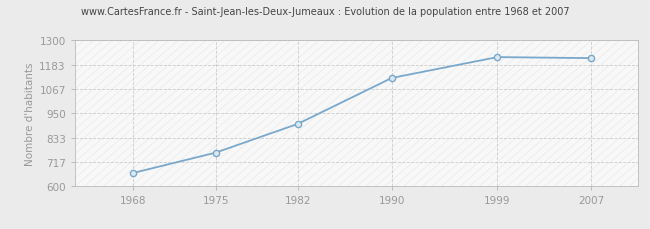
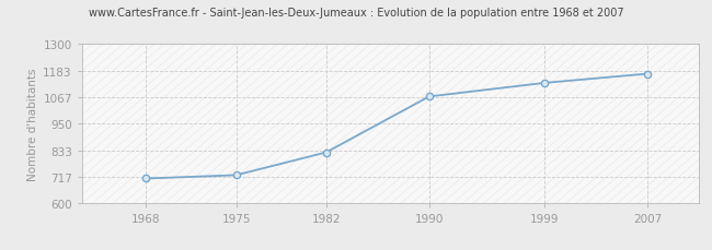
1968: 665 -> 710
1975: 762 -> 725
1982: 900 -> 825
1990: 1120 -> 1070
1999: 1220 -> 1130
2007: 1215 -> 1170
